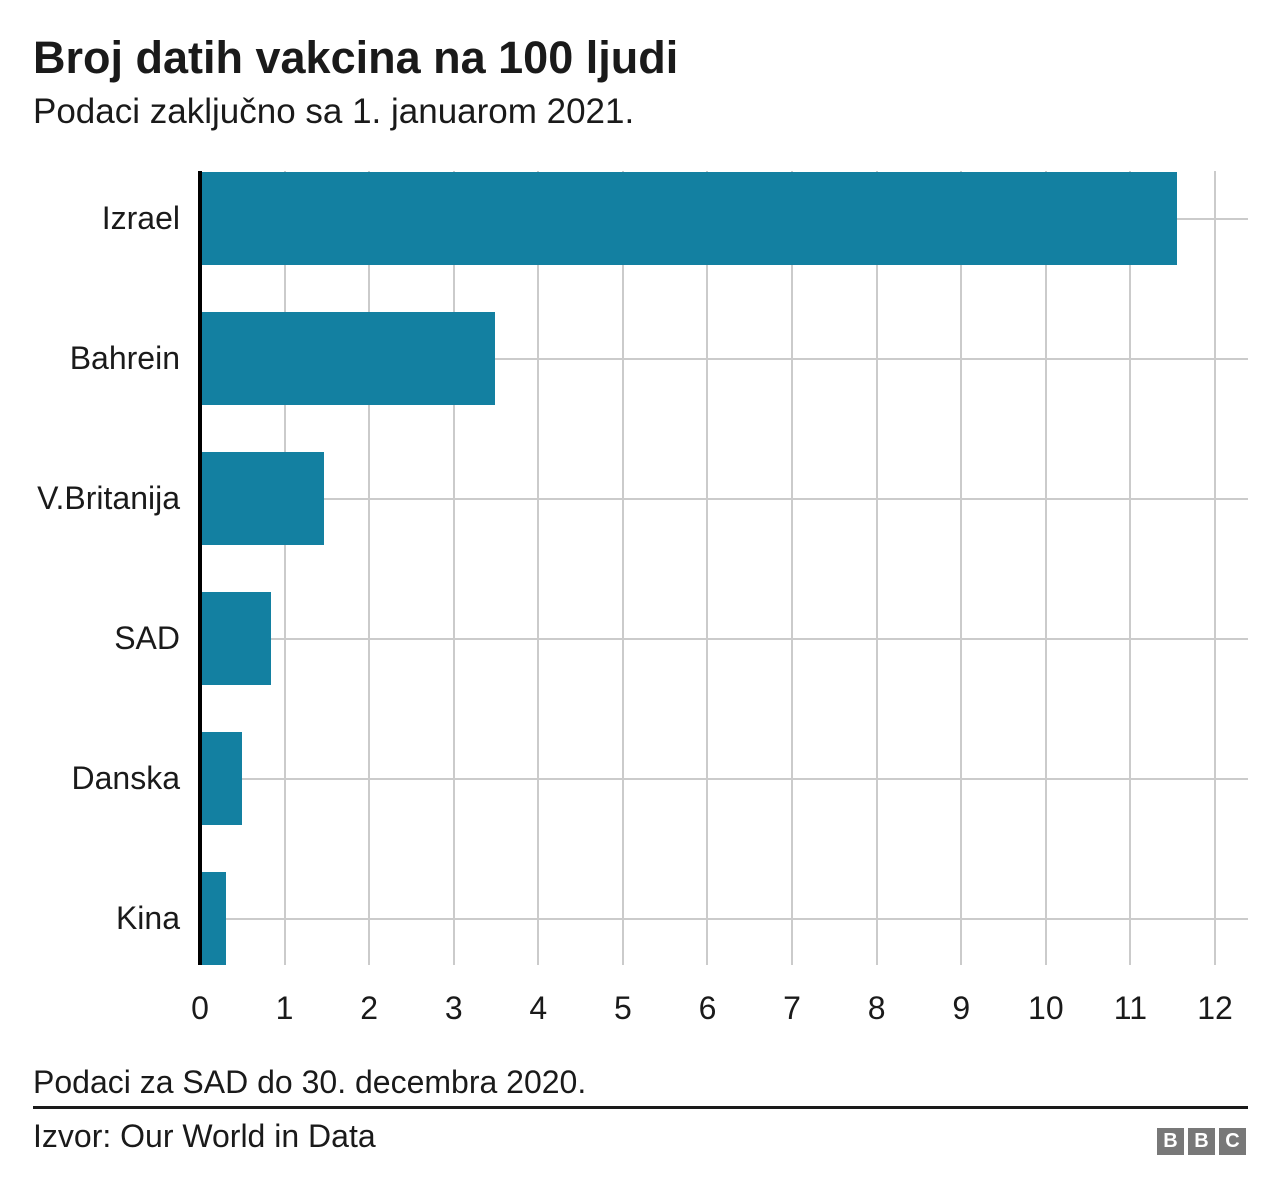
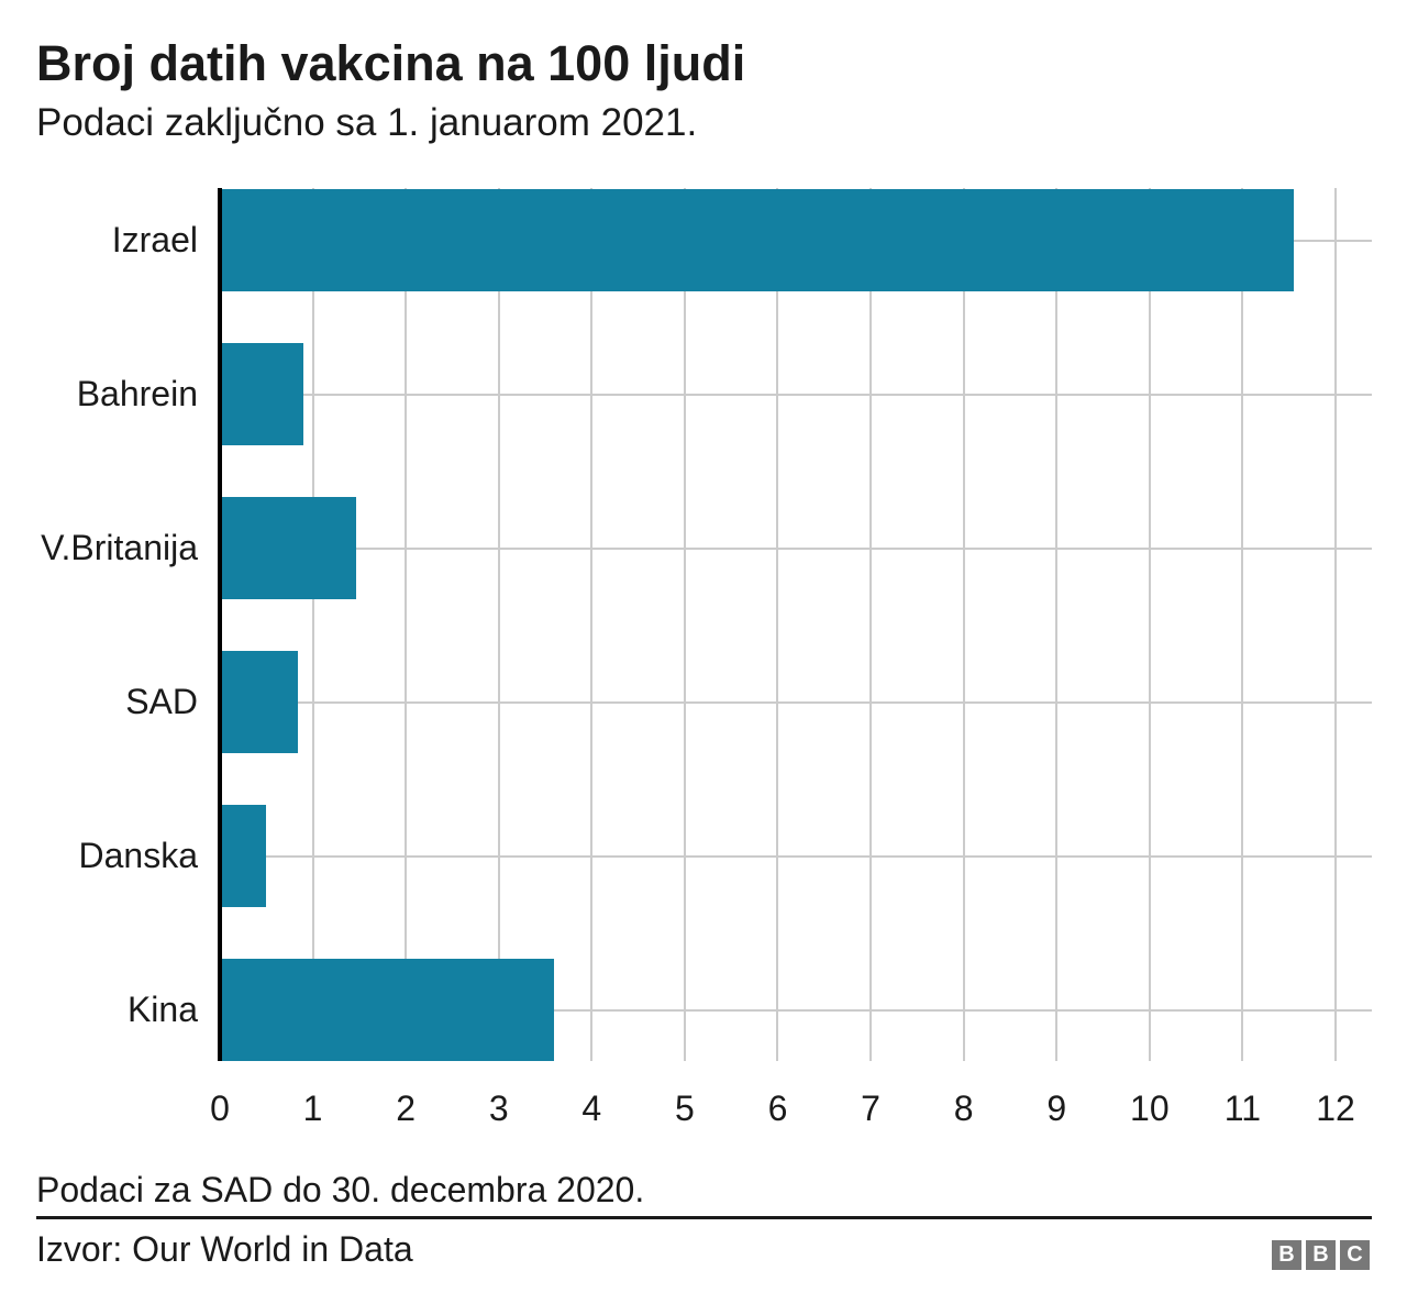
Bahrein: 3.5 -> 0.9
Kina: 0.3 -> 3.6
